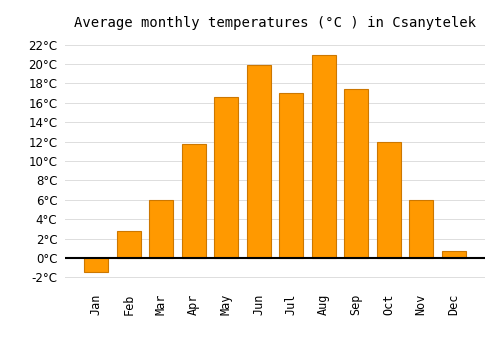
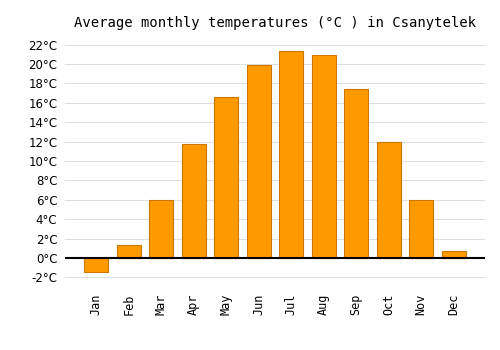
Feb: 2.8°C -> 1.3°C
Jul: 17.0°C -> 21.4°C
